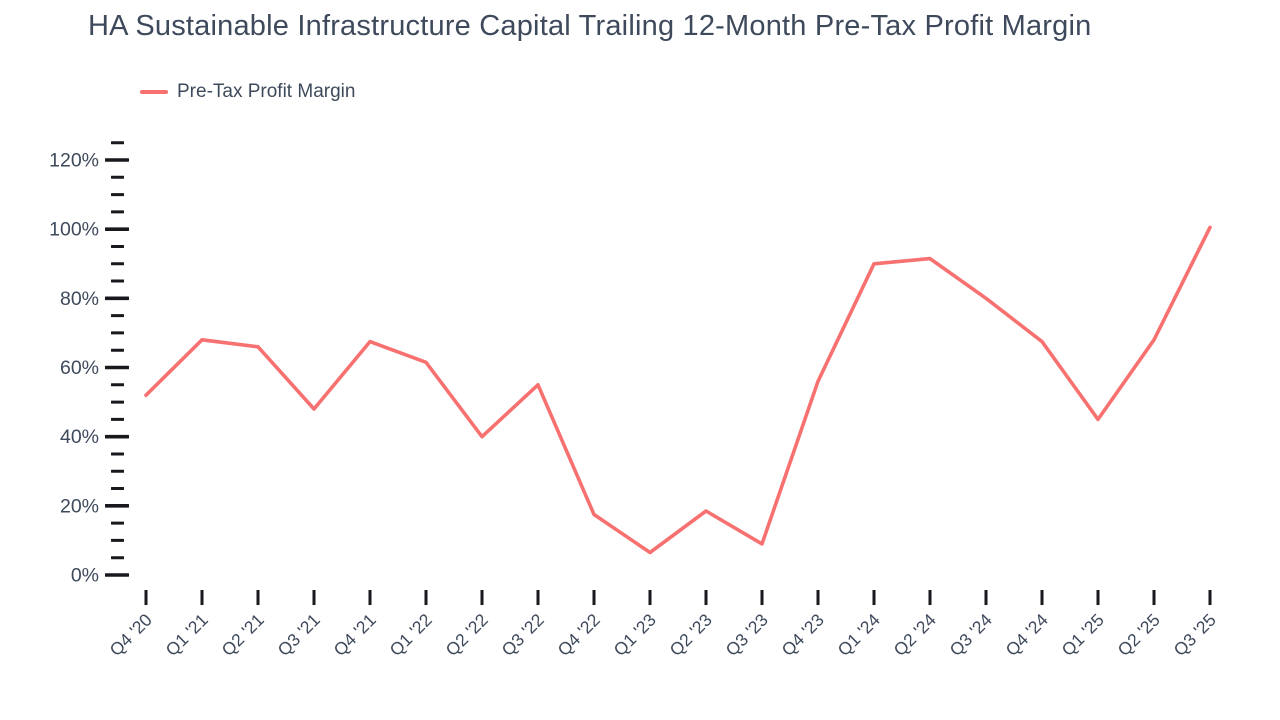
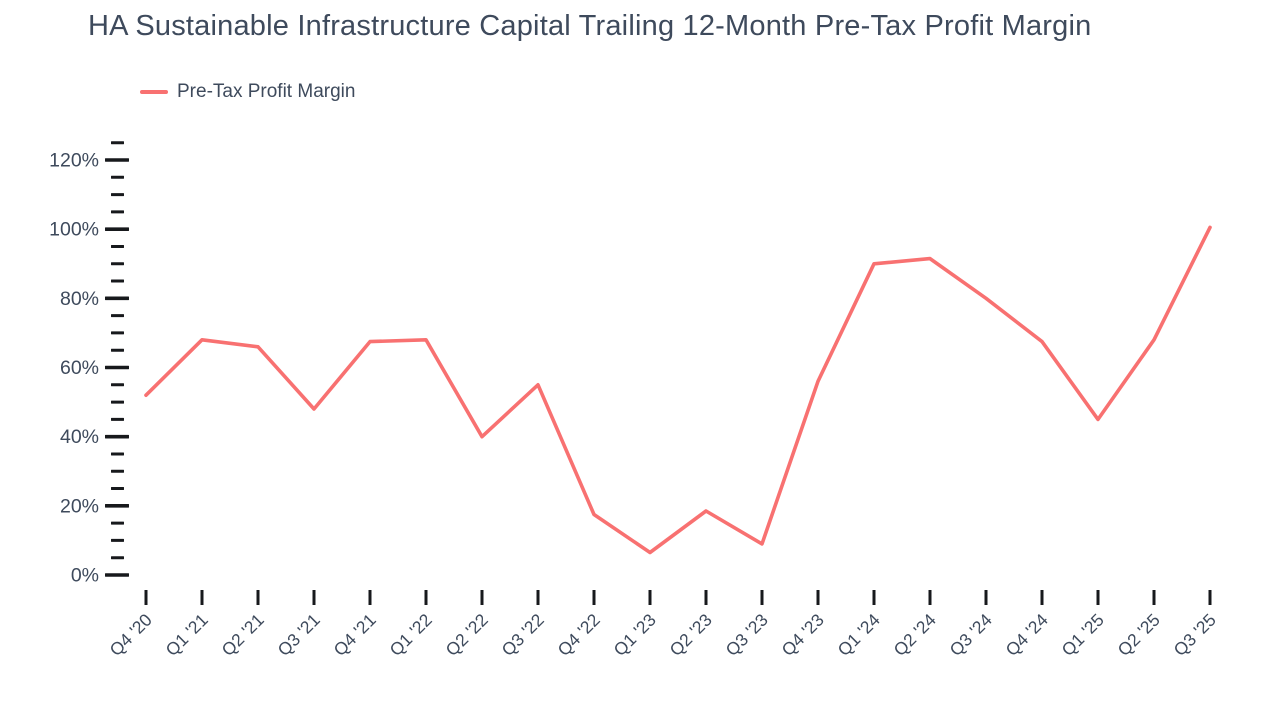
Q1 '22: 62% -> 68%
